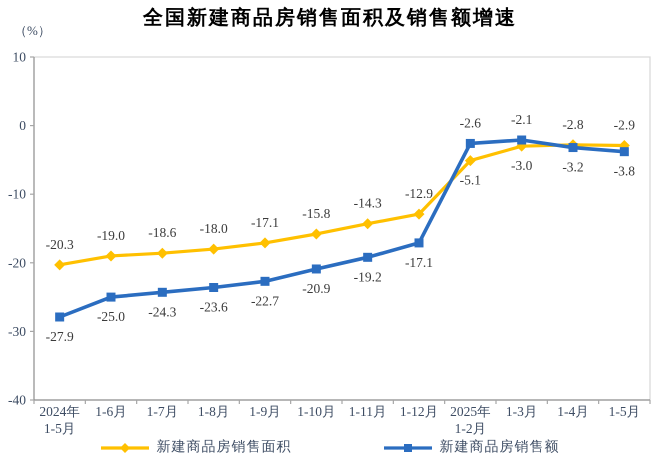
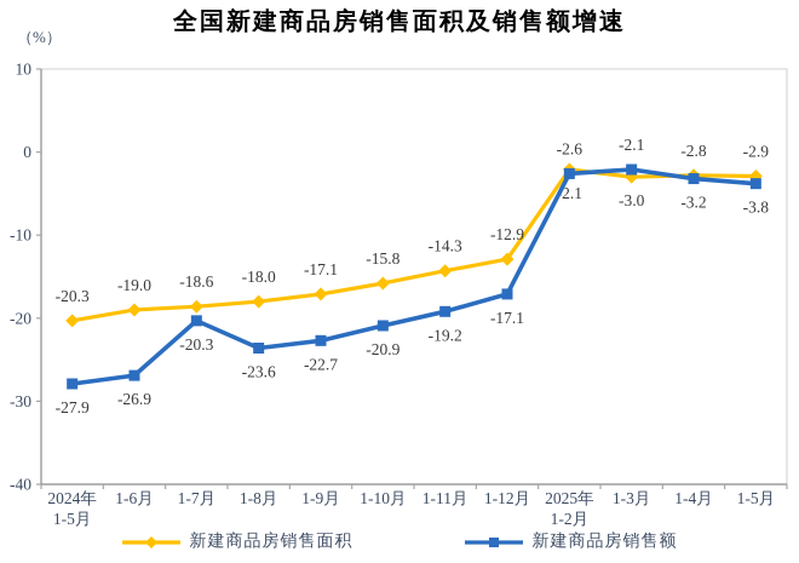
新建商品房销售额/1-6月: -25.0 -> -26.9
新建商品房销售额/1-7月: -24.3 -> -20.3
新建商品房销售面积/2025年 1-2月: -5.1 -> -2.1
